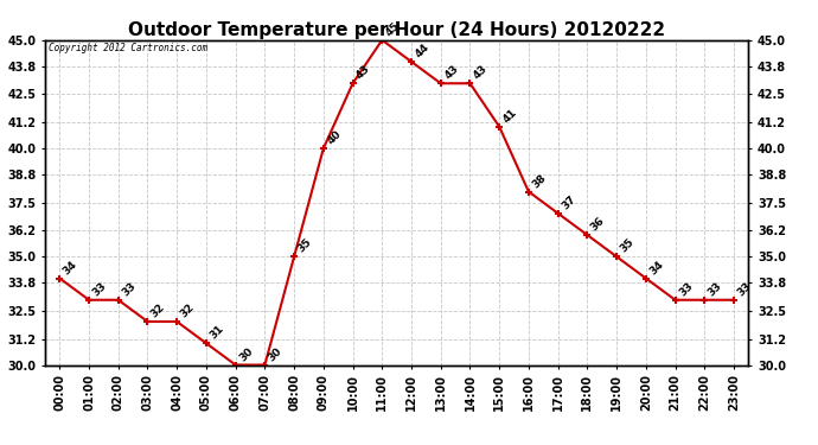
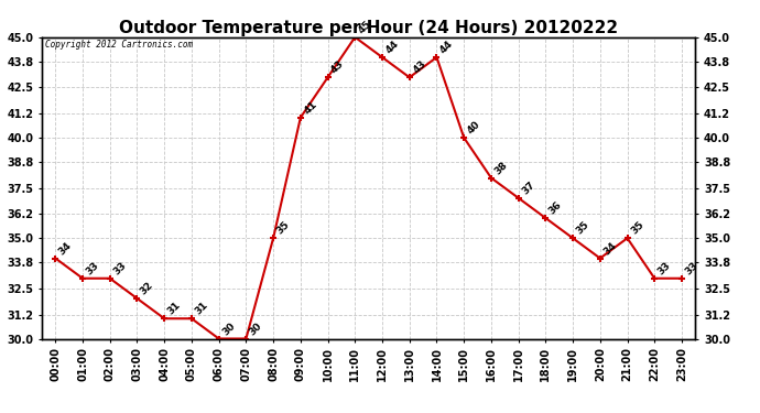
04:00: 32 -> 31
09:00: 40 -> 41
14:00: 43 -> 44
15:00: 41 -> 40
21:00: 33 -> 35
